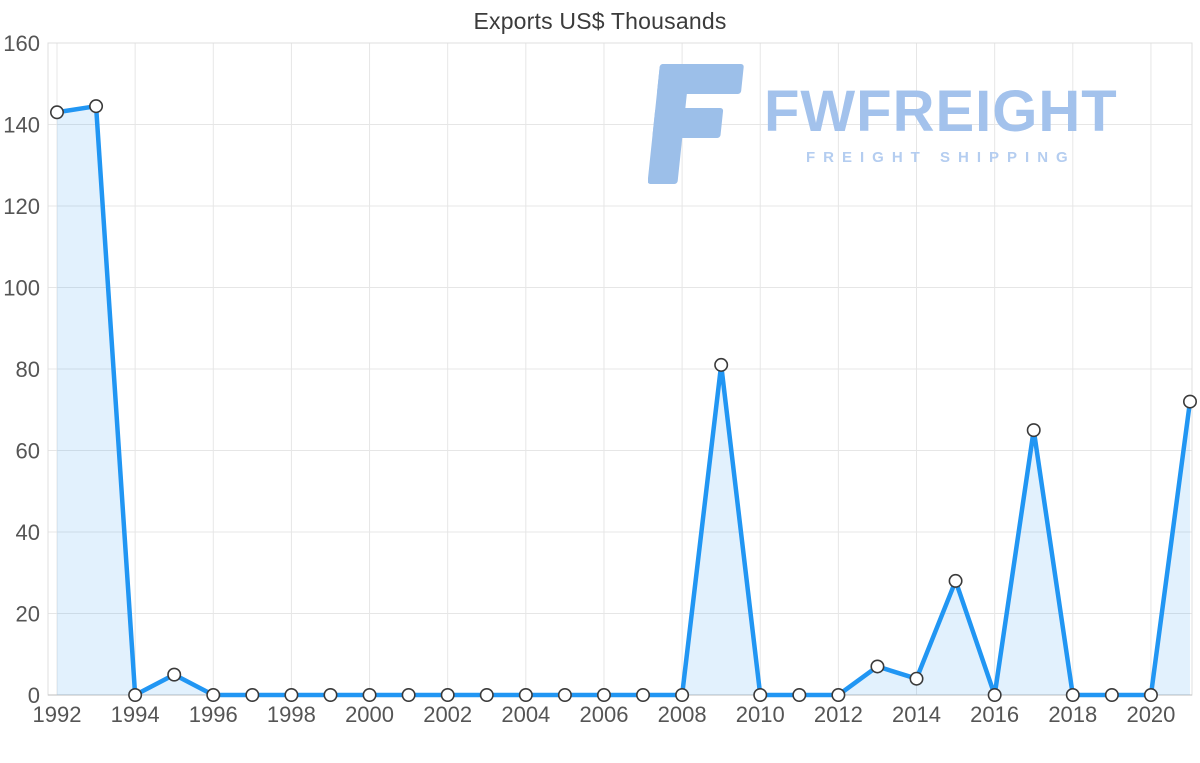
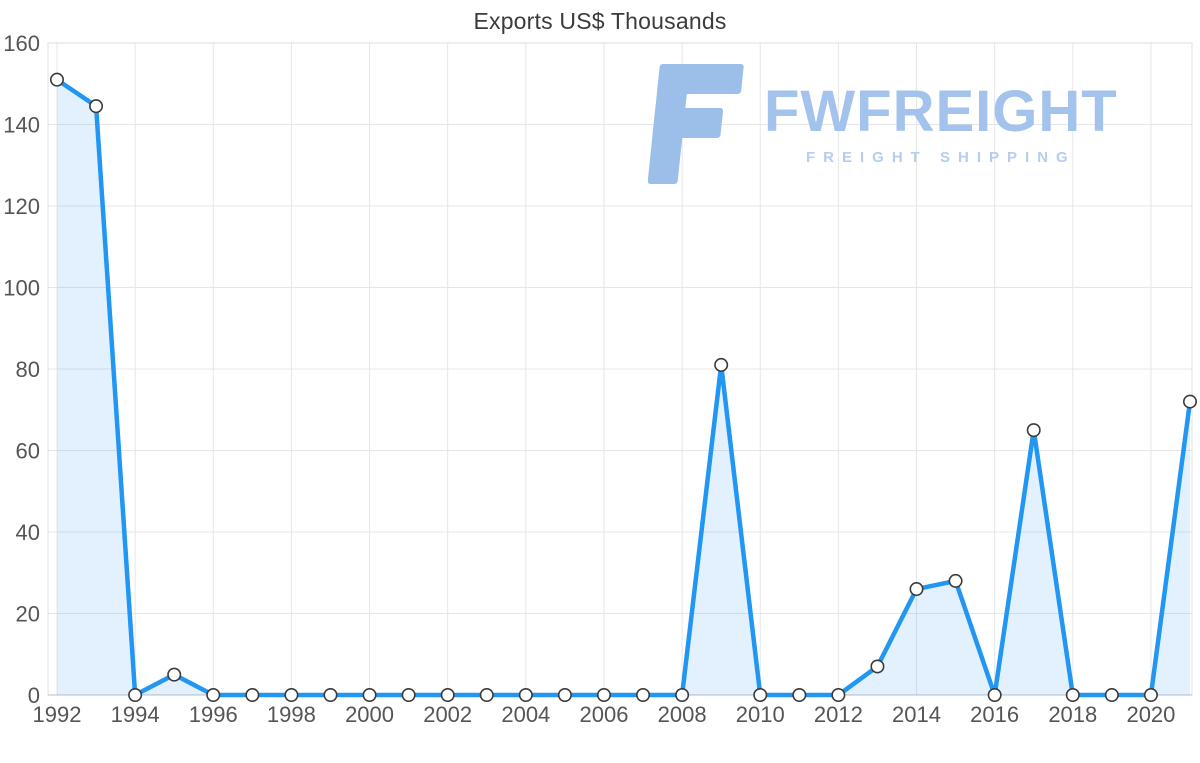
1992: 143 -> 151
2014: 4 -> 26
